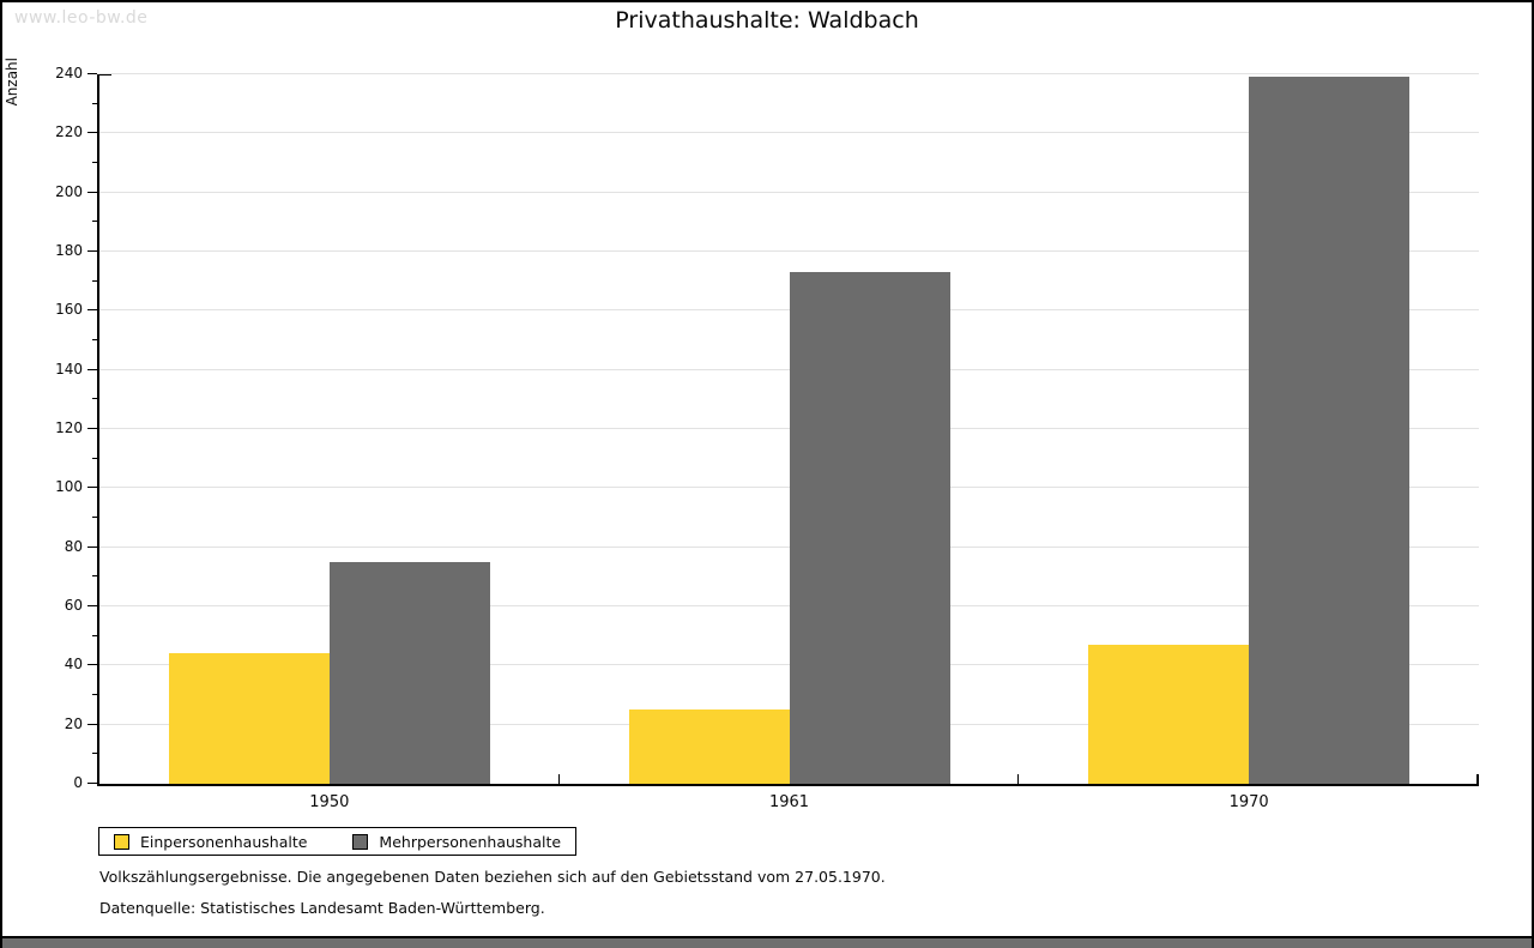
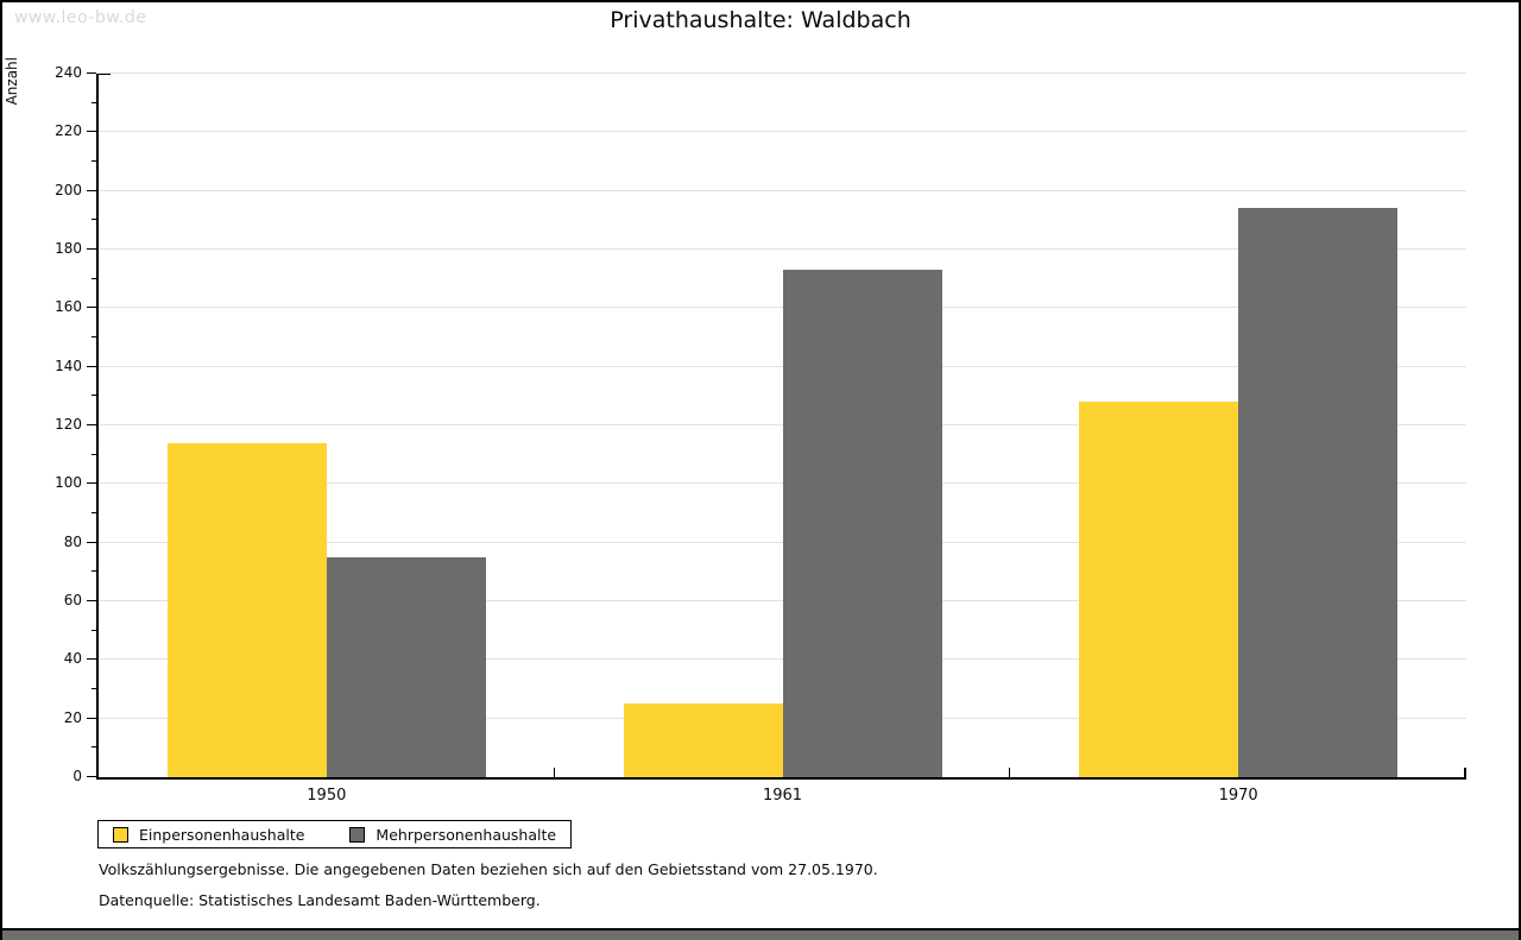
Einpersonenhaushalte/1950: 44 -> 114
Einpersonenhaushalte/1970: 47 -> 128
Mehrpersonenhaushalte/1970: 239 -> 194
